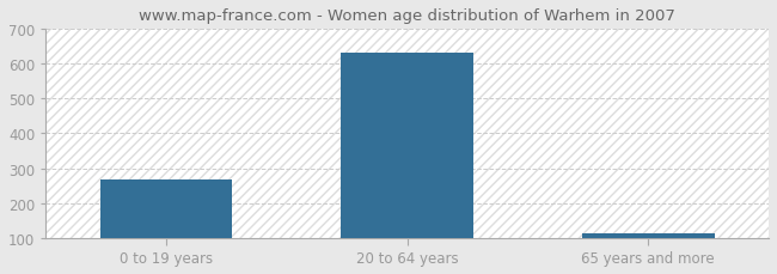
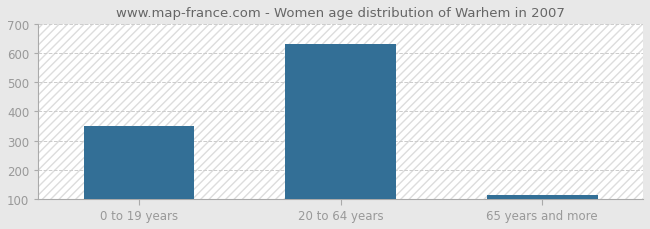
0 to 19 years: 268 -> 350
